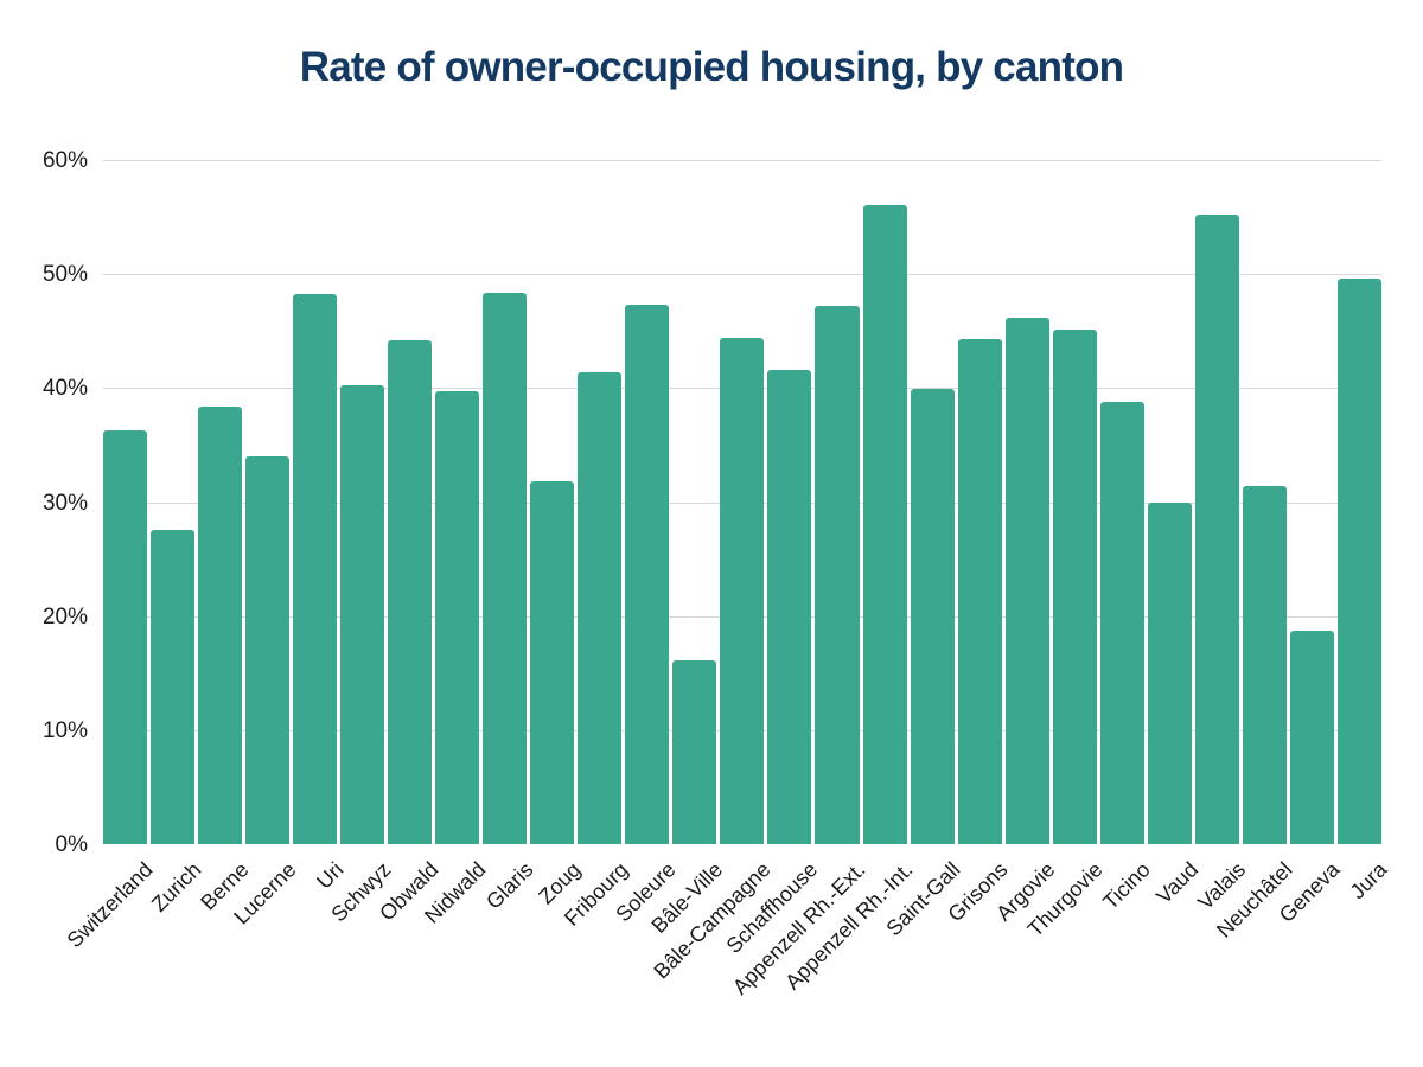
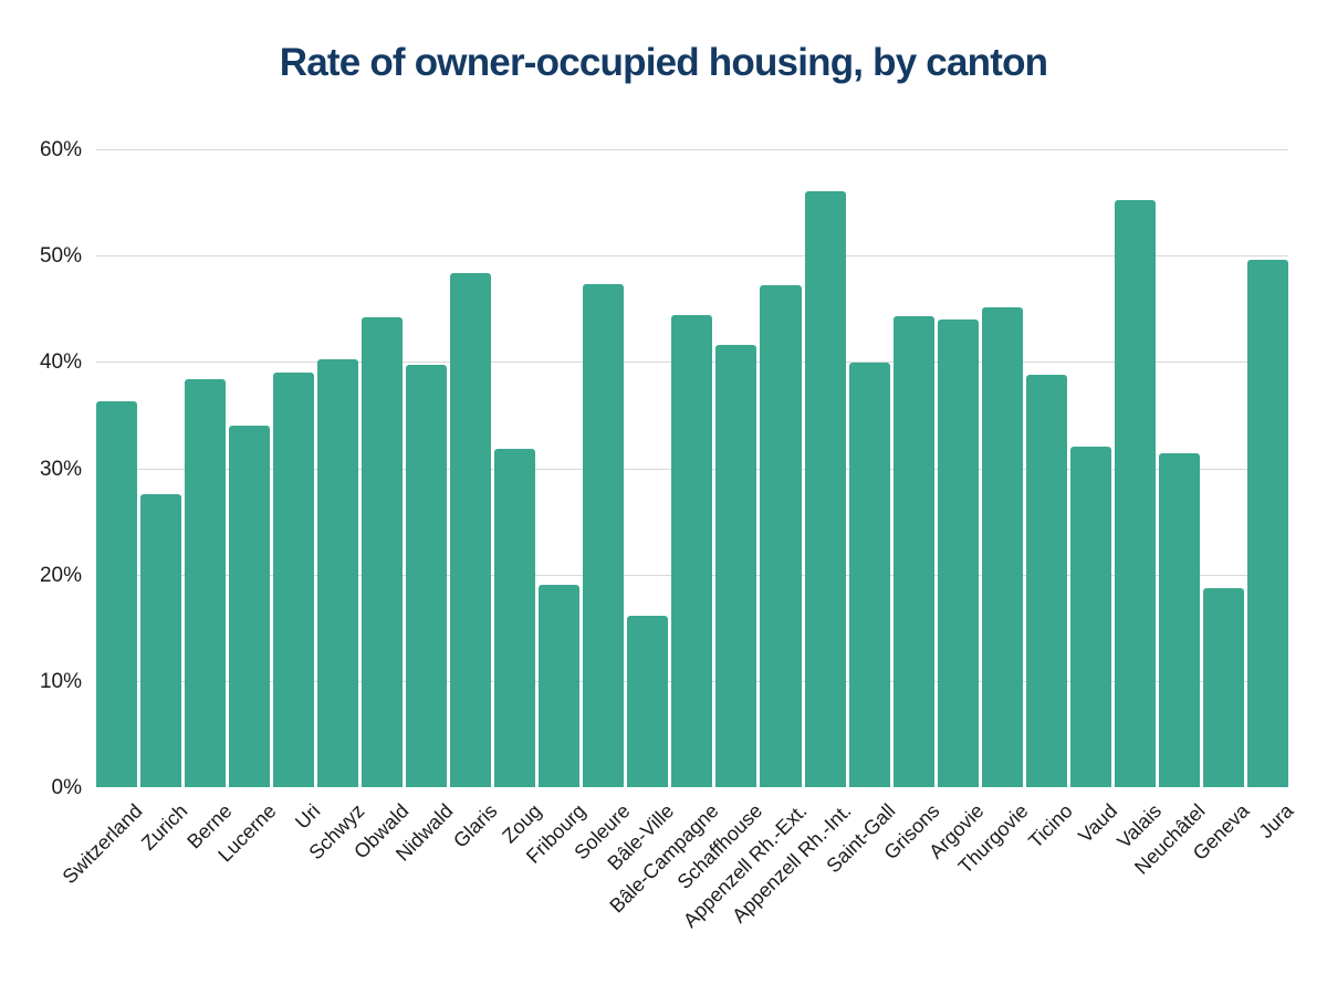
Uri: 48% -> 39%
Fribourg: 41% -> 19%
Argovie: 46% -> 44%
Vaud: 30% -> 32%
